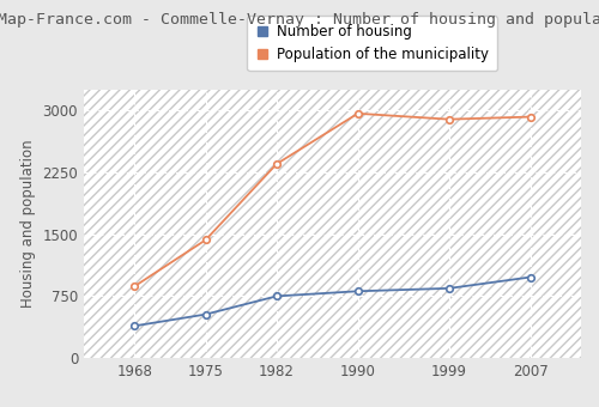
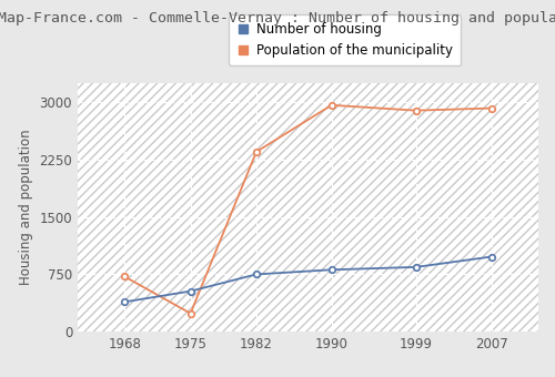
Population of the municipality/1968: 870 -> 720
Population of the municipality/1975: 1430 -> 240
